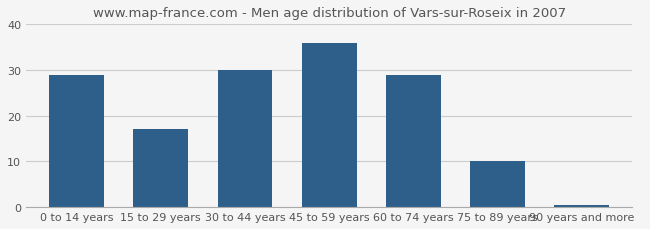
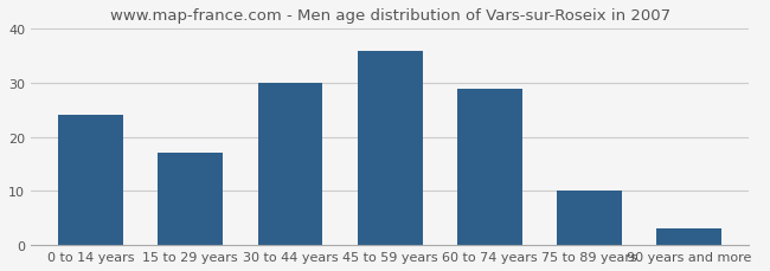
0 to 14 years: 29.0 -> 24.0
90 years and more: 0.5 -> 3.0
